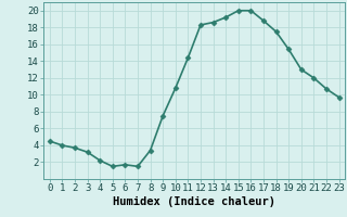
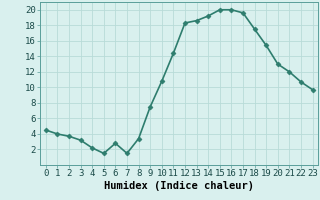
6: 1.7 -> 2.8
17: 18.8 -> 19.6
